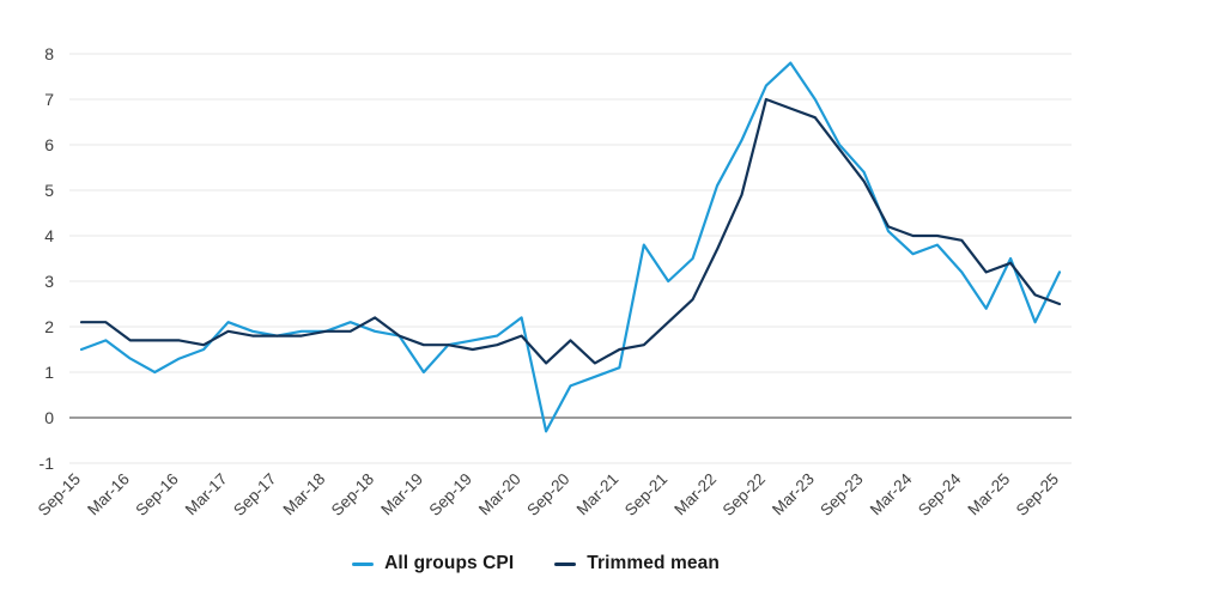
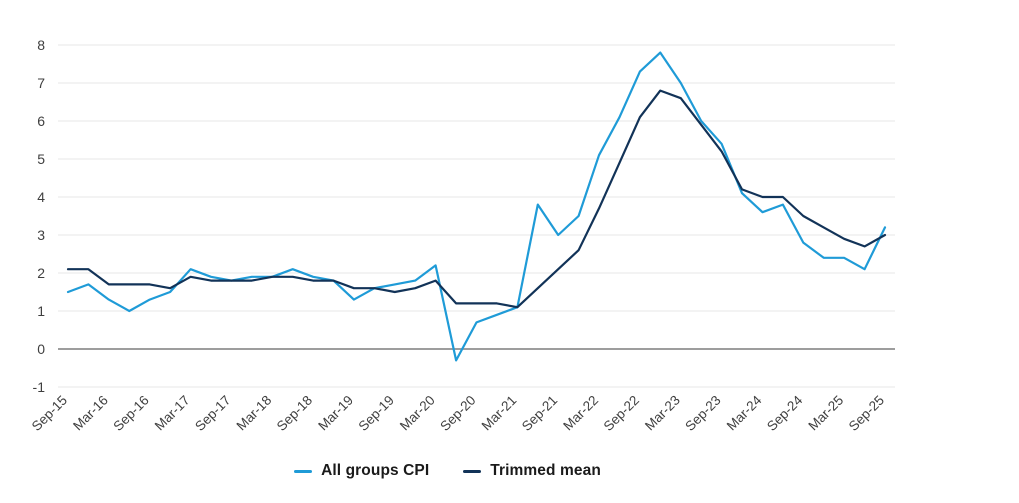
Trimmed mean/Sep-18: 2.2 -> 1.8
All groups CPI/Mar-19: 1.0 -> 1.3
Trimmed mean/Sep-20: 1.7 -> 1.2
Trimmed mean/Mar-21: 1.5 -> 1.1
Trimmed mean/Sep-22: 7.0 -> 6.1
All groups CPI/Sep-24: 3.2 -> 2.8
Trimmed mean/Sep-24: 3.9 -> 3.5
All groups CPI/Mar-25: 3.5 -> 2.4
Trimmed mean/Mar-25: 3.4 -> 2.9
Trimmed mean/Sep-25: 2.5 -> 3.0
